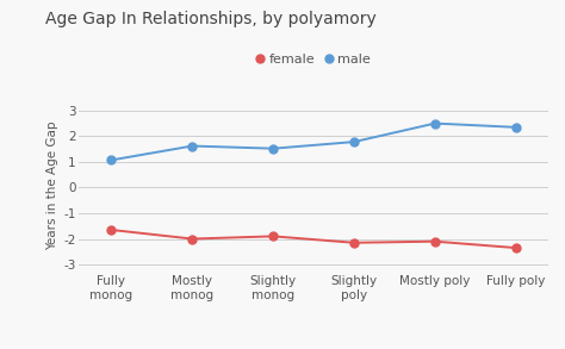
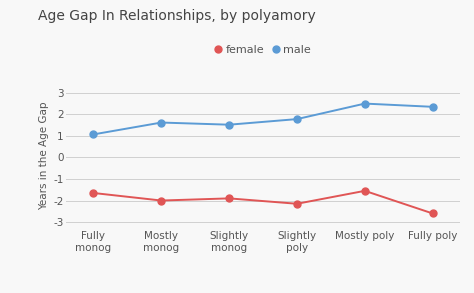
female/Mostly poly: -2.10 -> -1.55
female/Fully poly: -2.35 -> -2.60
